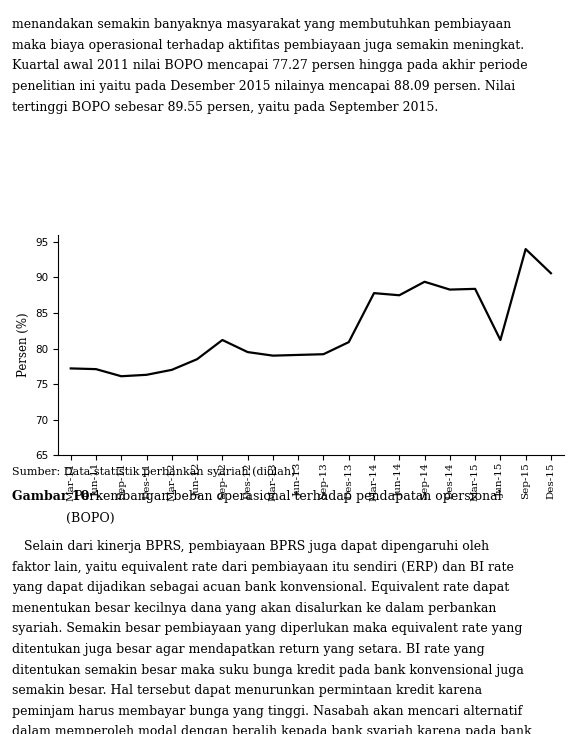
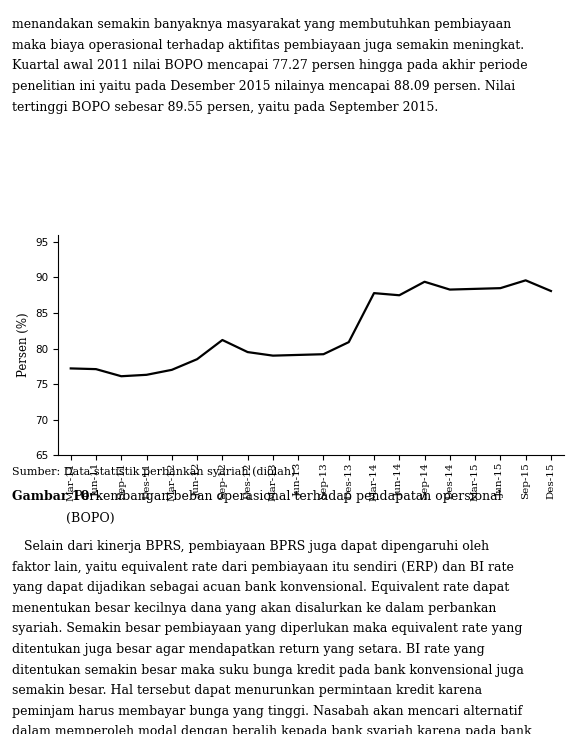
Jun-15: 81.2 -> 88.5
Sep-15: 94.0 -> 89.6
Des-15: 90.6 -> 88.1
